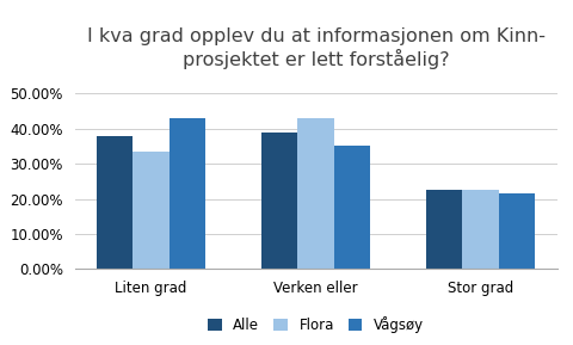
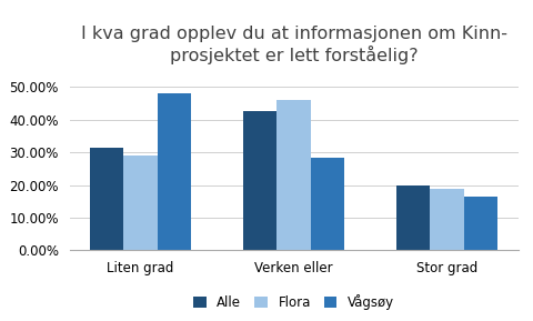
Alle/Liten grad: 38.0% -> 31.5%
Flora/Liten grad: 33.5% -> 29.0%
Vågsøy/Liten grad: 43.0% -> 48.0%
Alle/Verken eller: 39.0% -> 42.5%
Flora/Verken eller: 43.0% -> 46.0%
Vågsøy/Verken eller: 35.0% -> 28.5%
Alle/Stor grad: 22.5% -> 20.0%
Flora/Stor grad: 22.5% -> 19.0%
Vågsøy/Stor grad: 21.5% -> 16.5%
